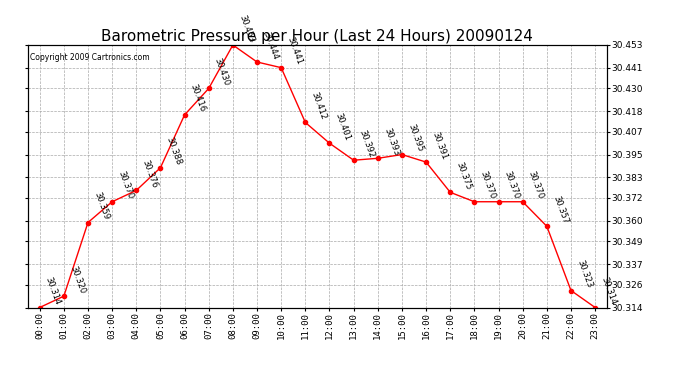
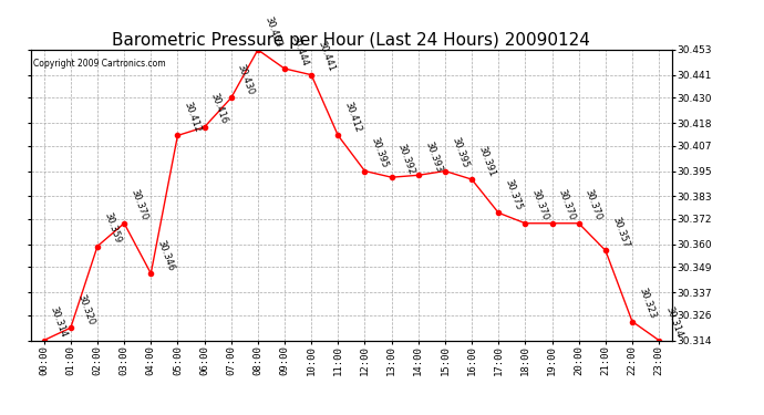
04:00: 30.376 -> 30.346
05:00: 30.388 -> 30.412
12:00: 30.401 -> 30.395
